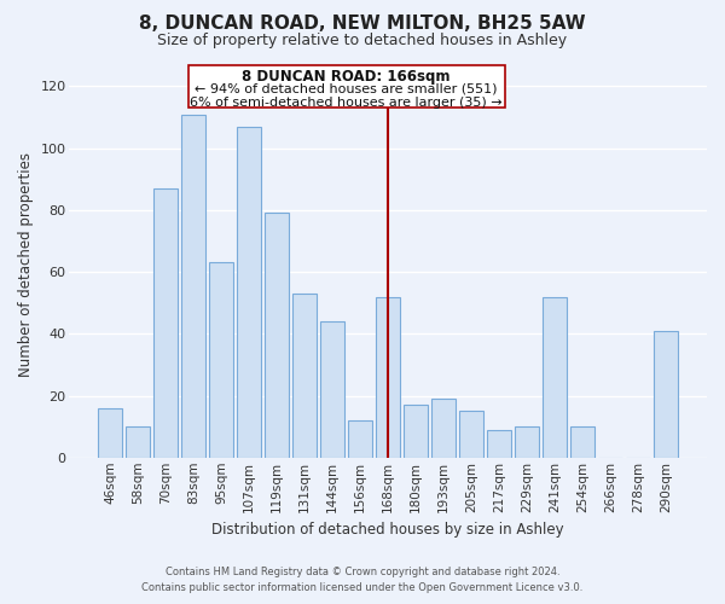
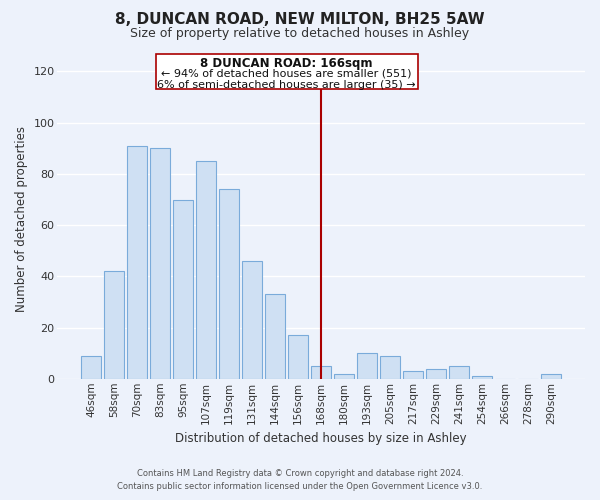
46sqm: 16 -> 9
58sqm: 10 -> 42
70sqm: 87 -> 91
83sqm: 111 -> 90
95sqm: 63 -> 70
107sqm: 107 -> 85
119sqm: 79 -> 74
131sqm: 53 -> 46
144sqm: 44 -> 33
156sqm: 12 -> 17
168sqm: 52 -> 5
180sqm: 17 -> 2
193sqm: 19 -> 10
205sqm: 15 -> 9
217sqm: 9 -> 3
229sqm: 10 -> 4
241sqm: 52 -> 5
254sqm: 10 -> 1
290sqm: 41 -> 2
